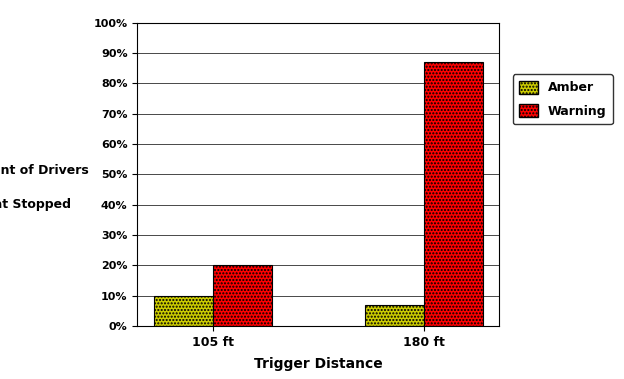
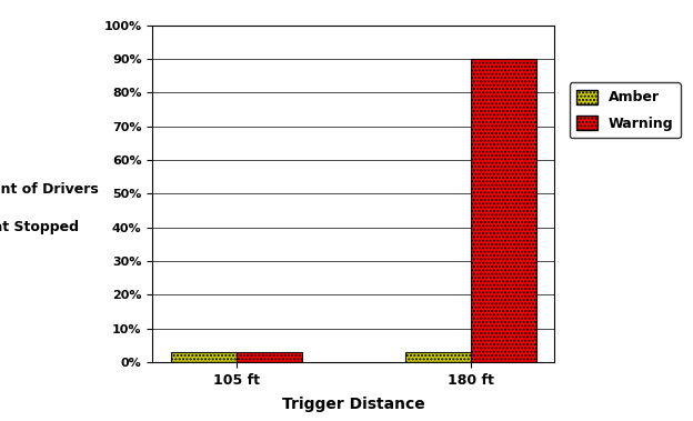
Amber/105 ft: 10% -> 3%
Warning/105 ft: 20% -> 3%
Amber/180 ft: 7% -> 3%
Warning/180 ft: 87% -> 90%
